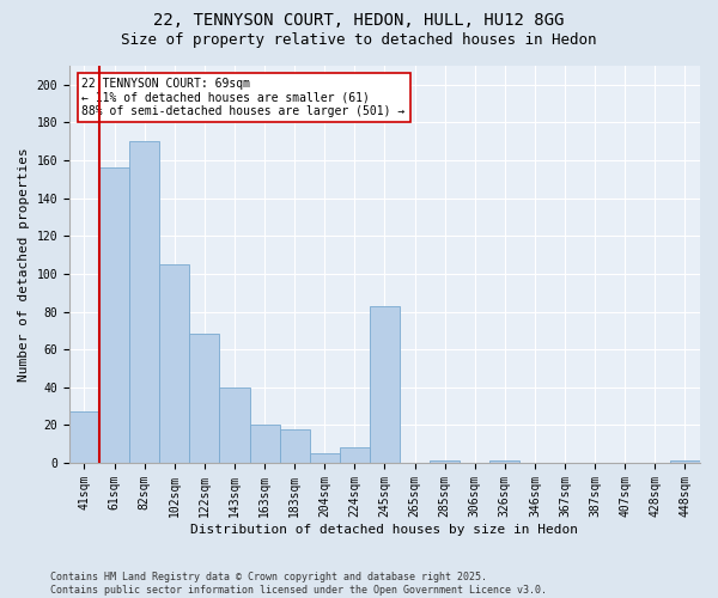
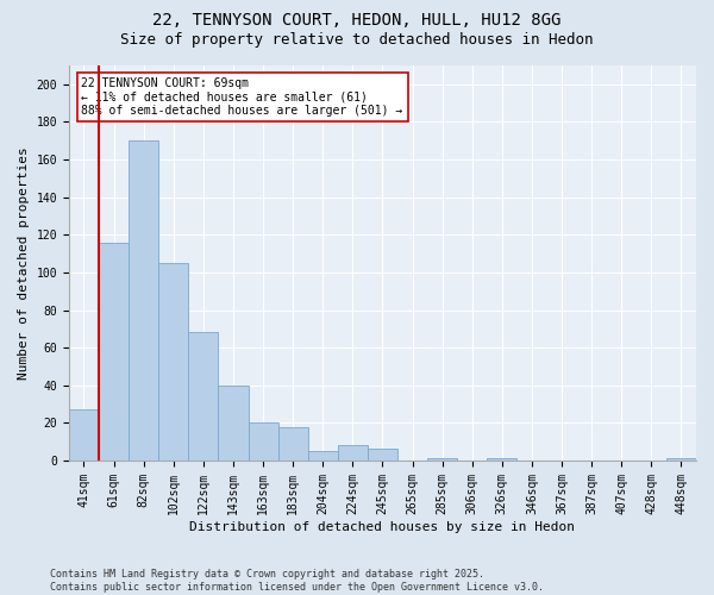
61sqm: 156 -> 116
245sqm: 83 -> 6
